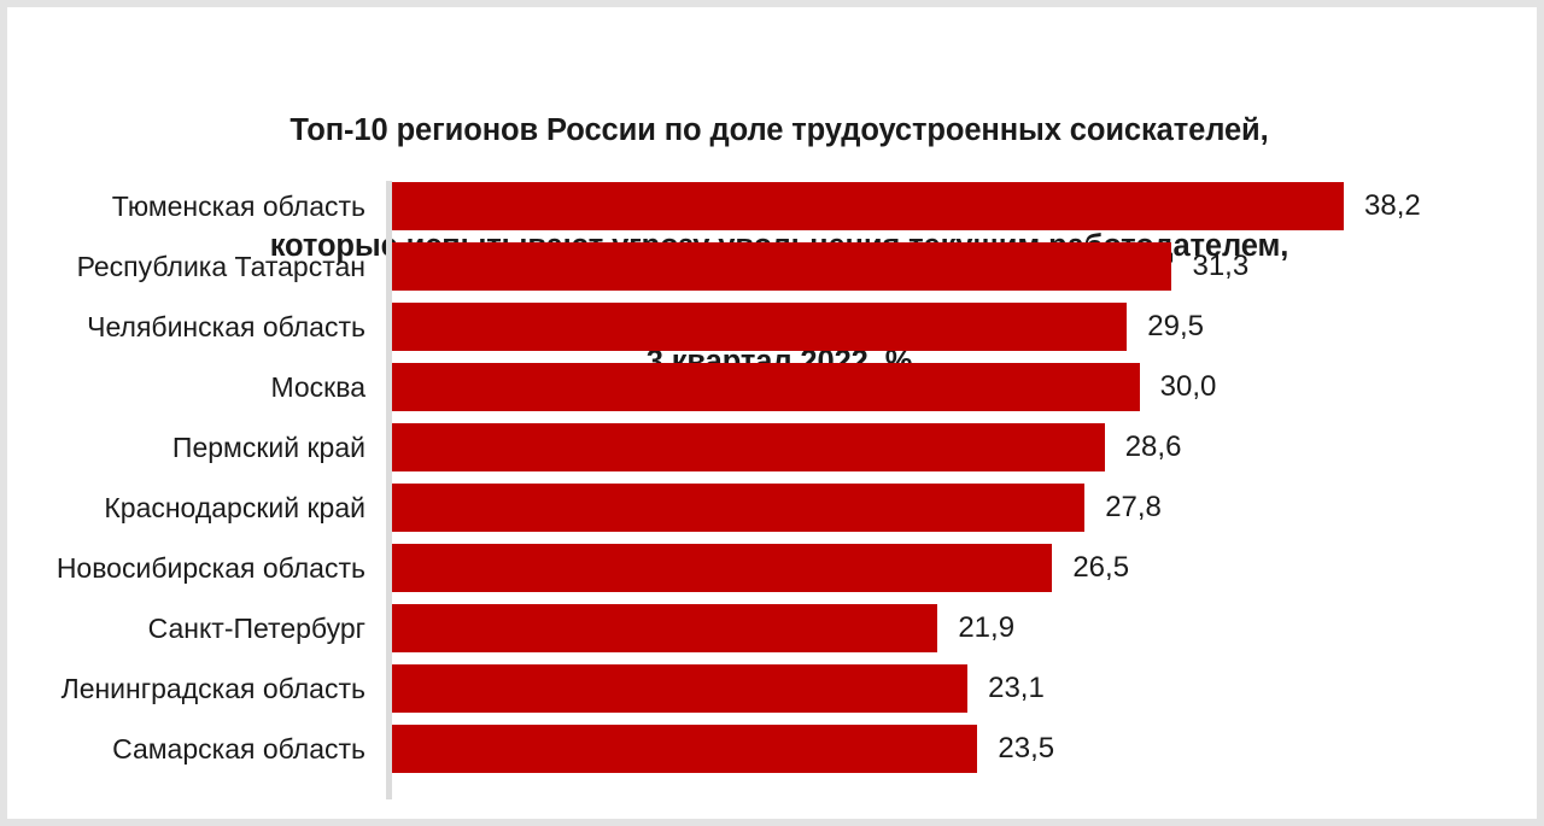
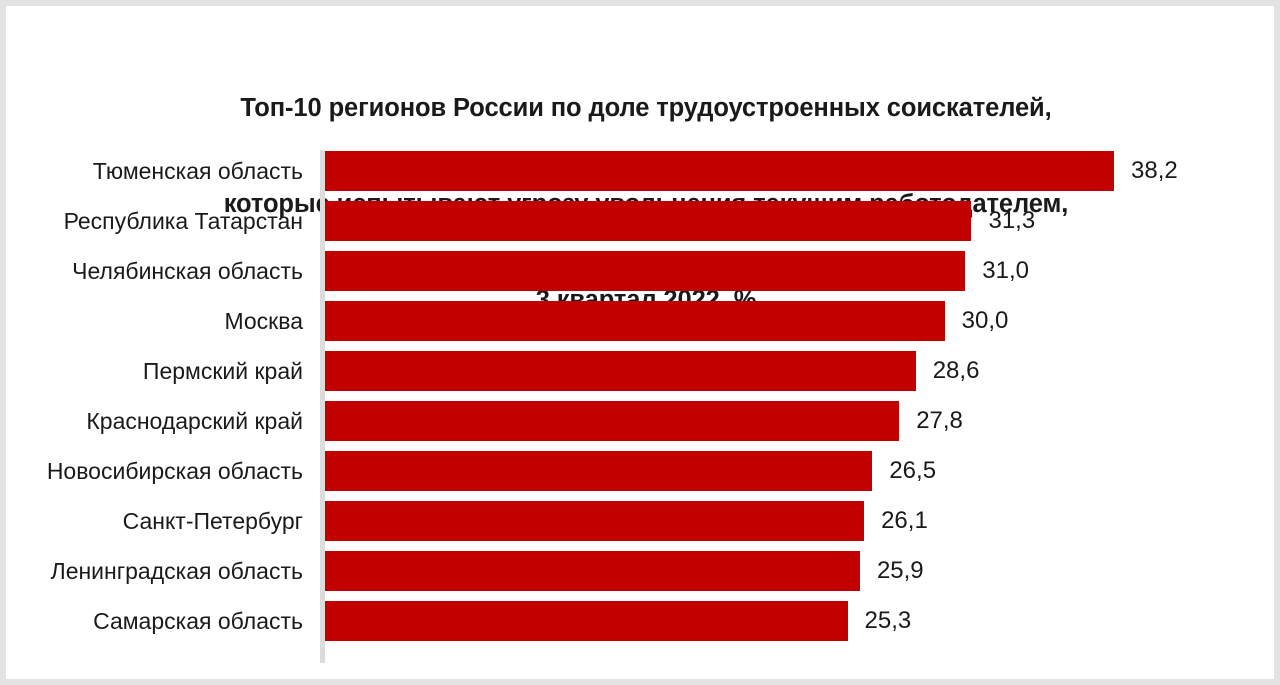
Челябинская область: 29,5 -> 31,0
Санкт-Петербург: 21,9 -> 26,1
Ленинградская область: 23,1 -> 25,9
Самарская область: 23,5 -> 25,3
